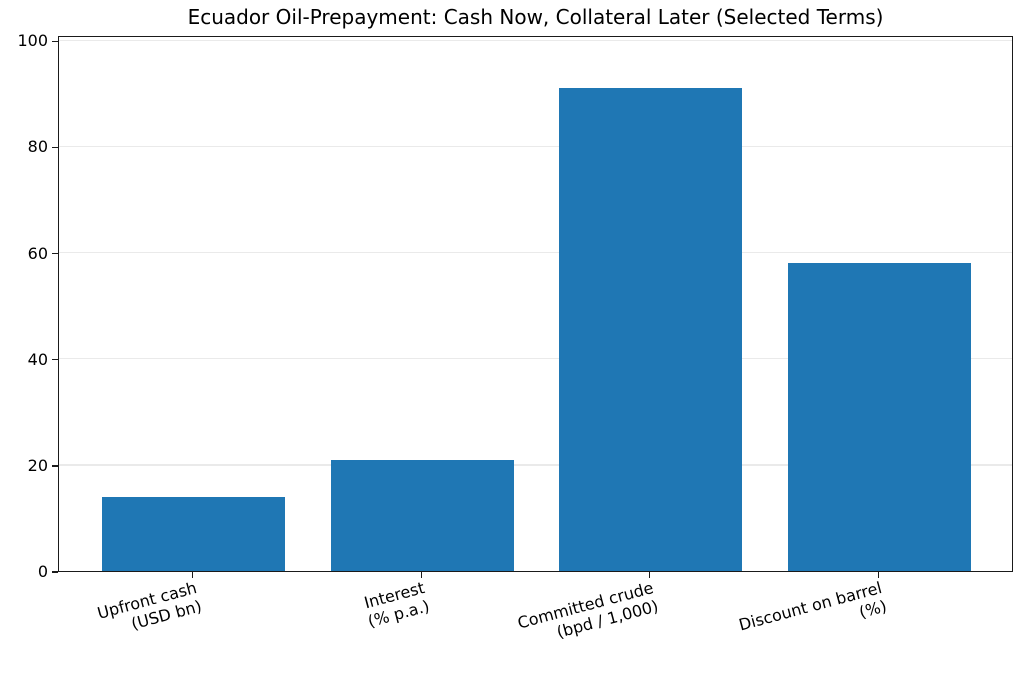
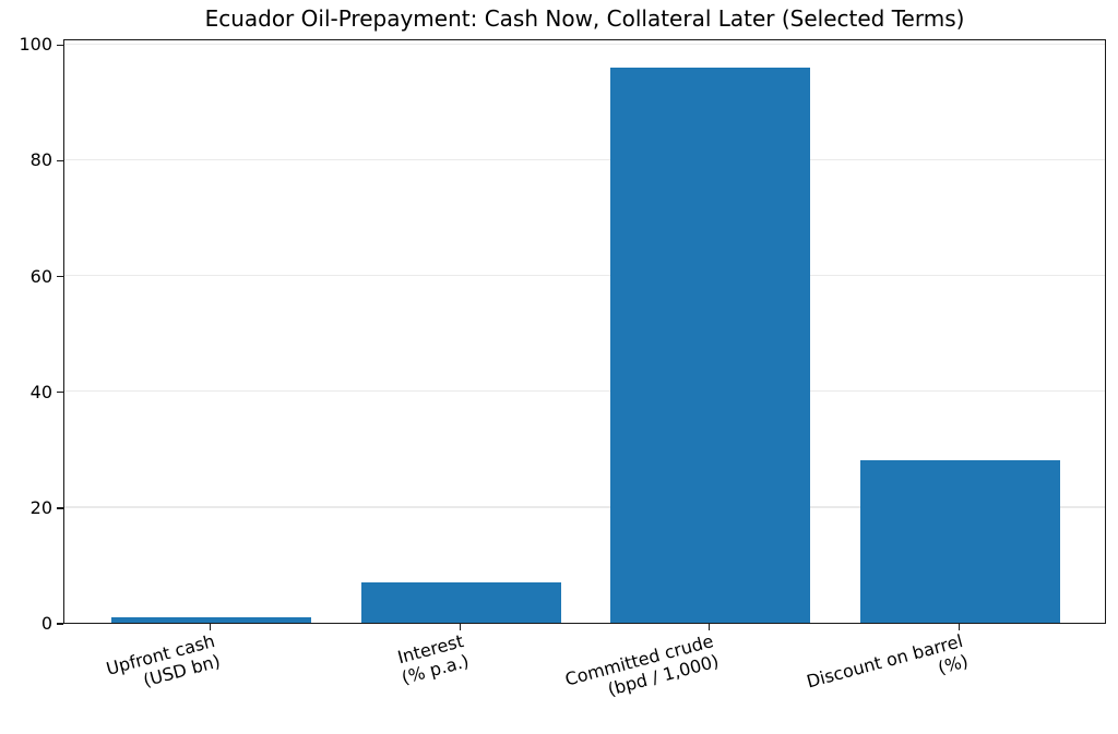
Upfront cash (USD bn): 14 -> 1
Interest (% p.a.): 21 -> 7
Committed crude (bpd / 1,000): 91 -> 96
Discount on barrel (%): 58 -> 28
